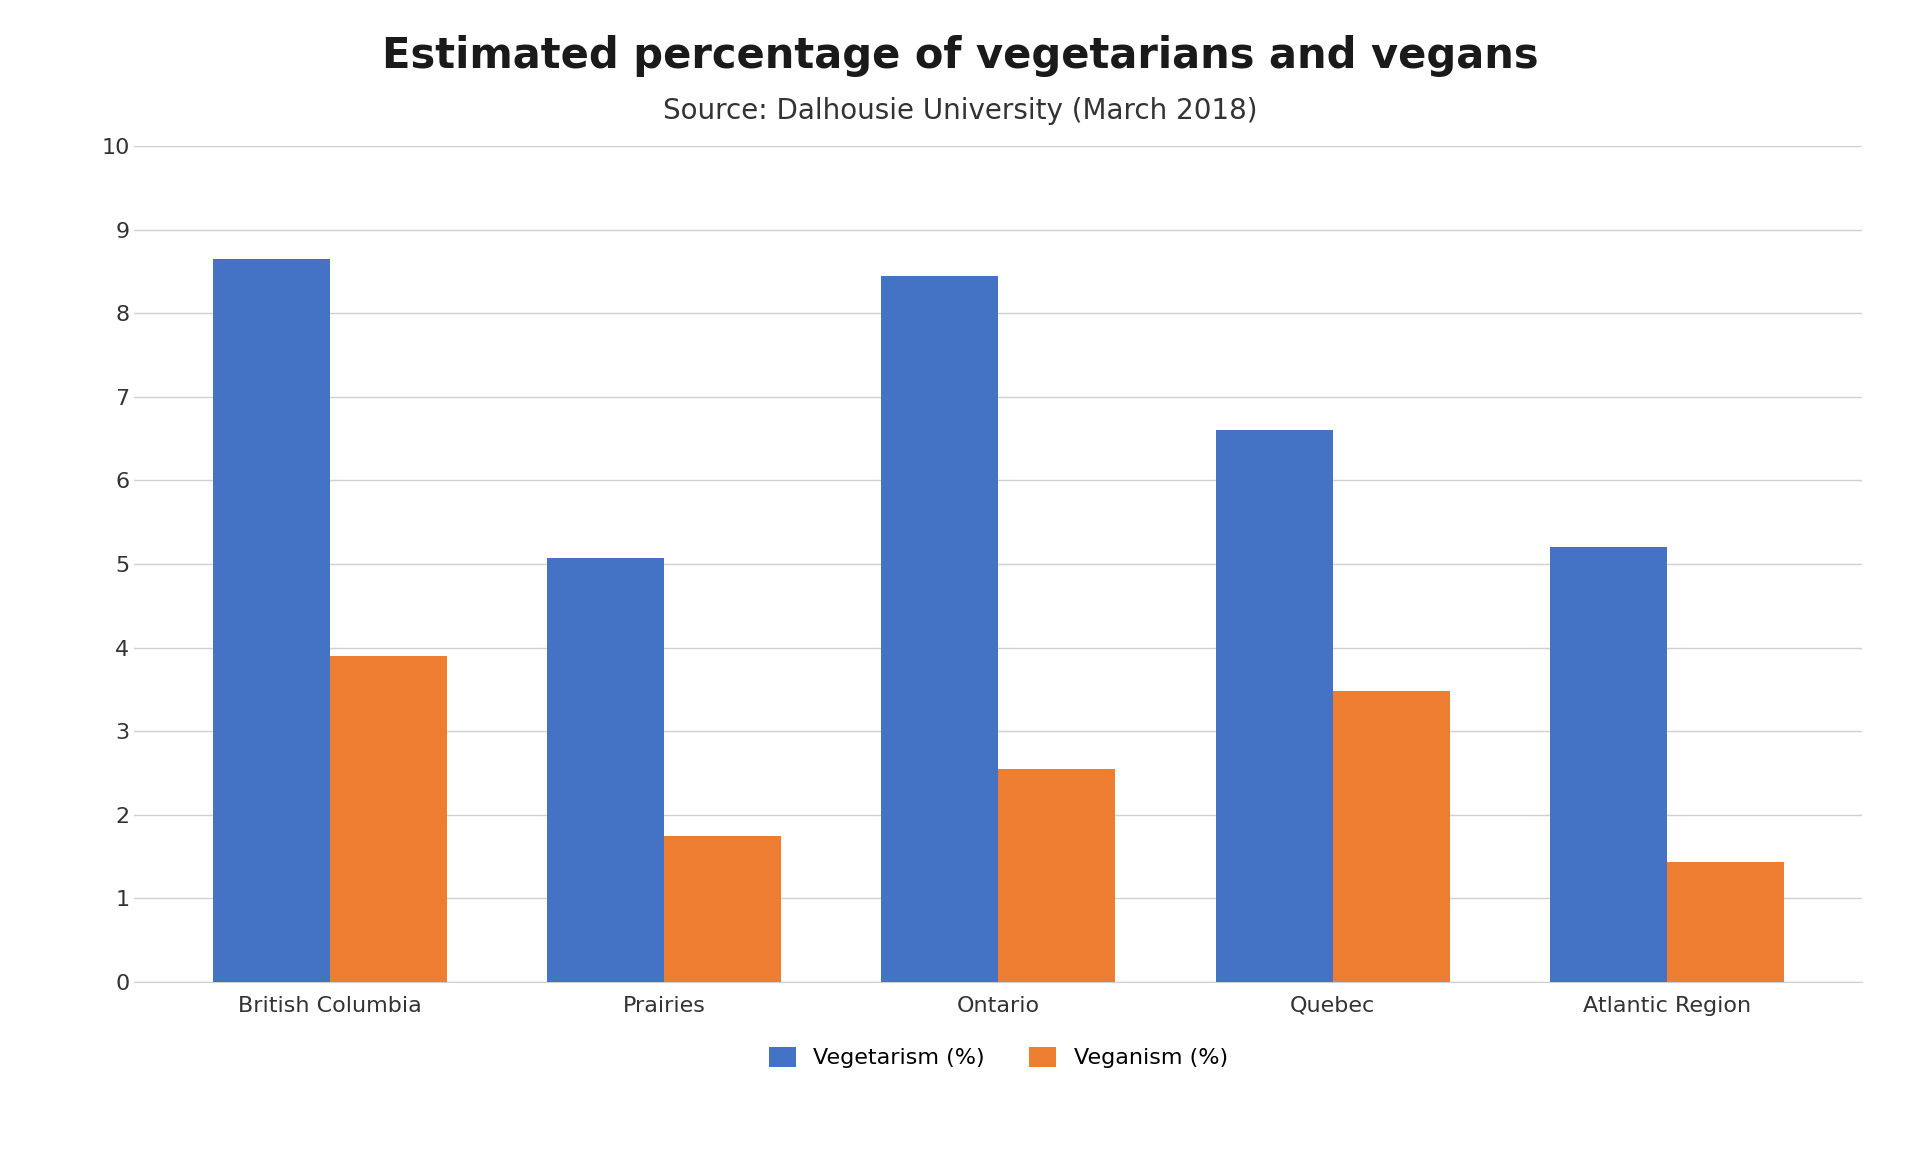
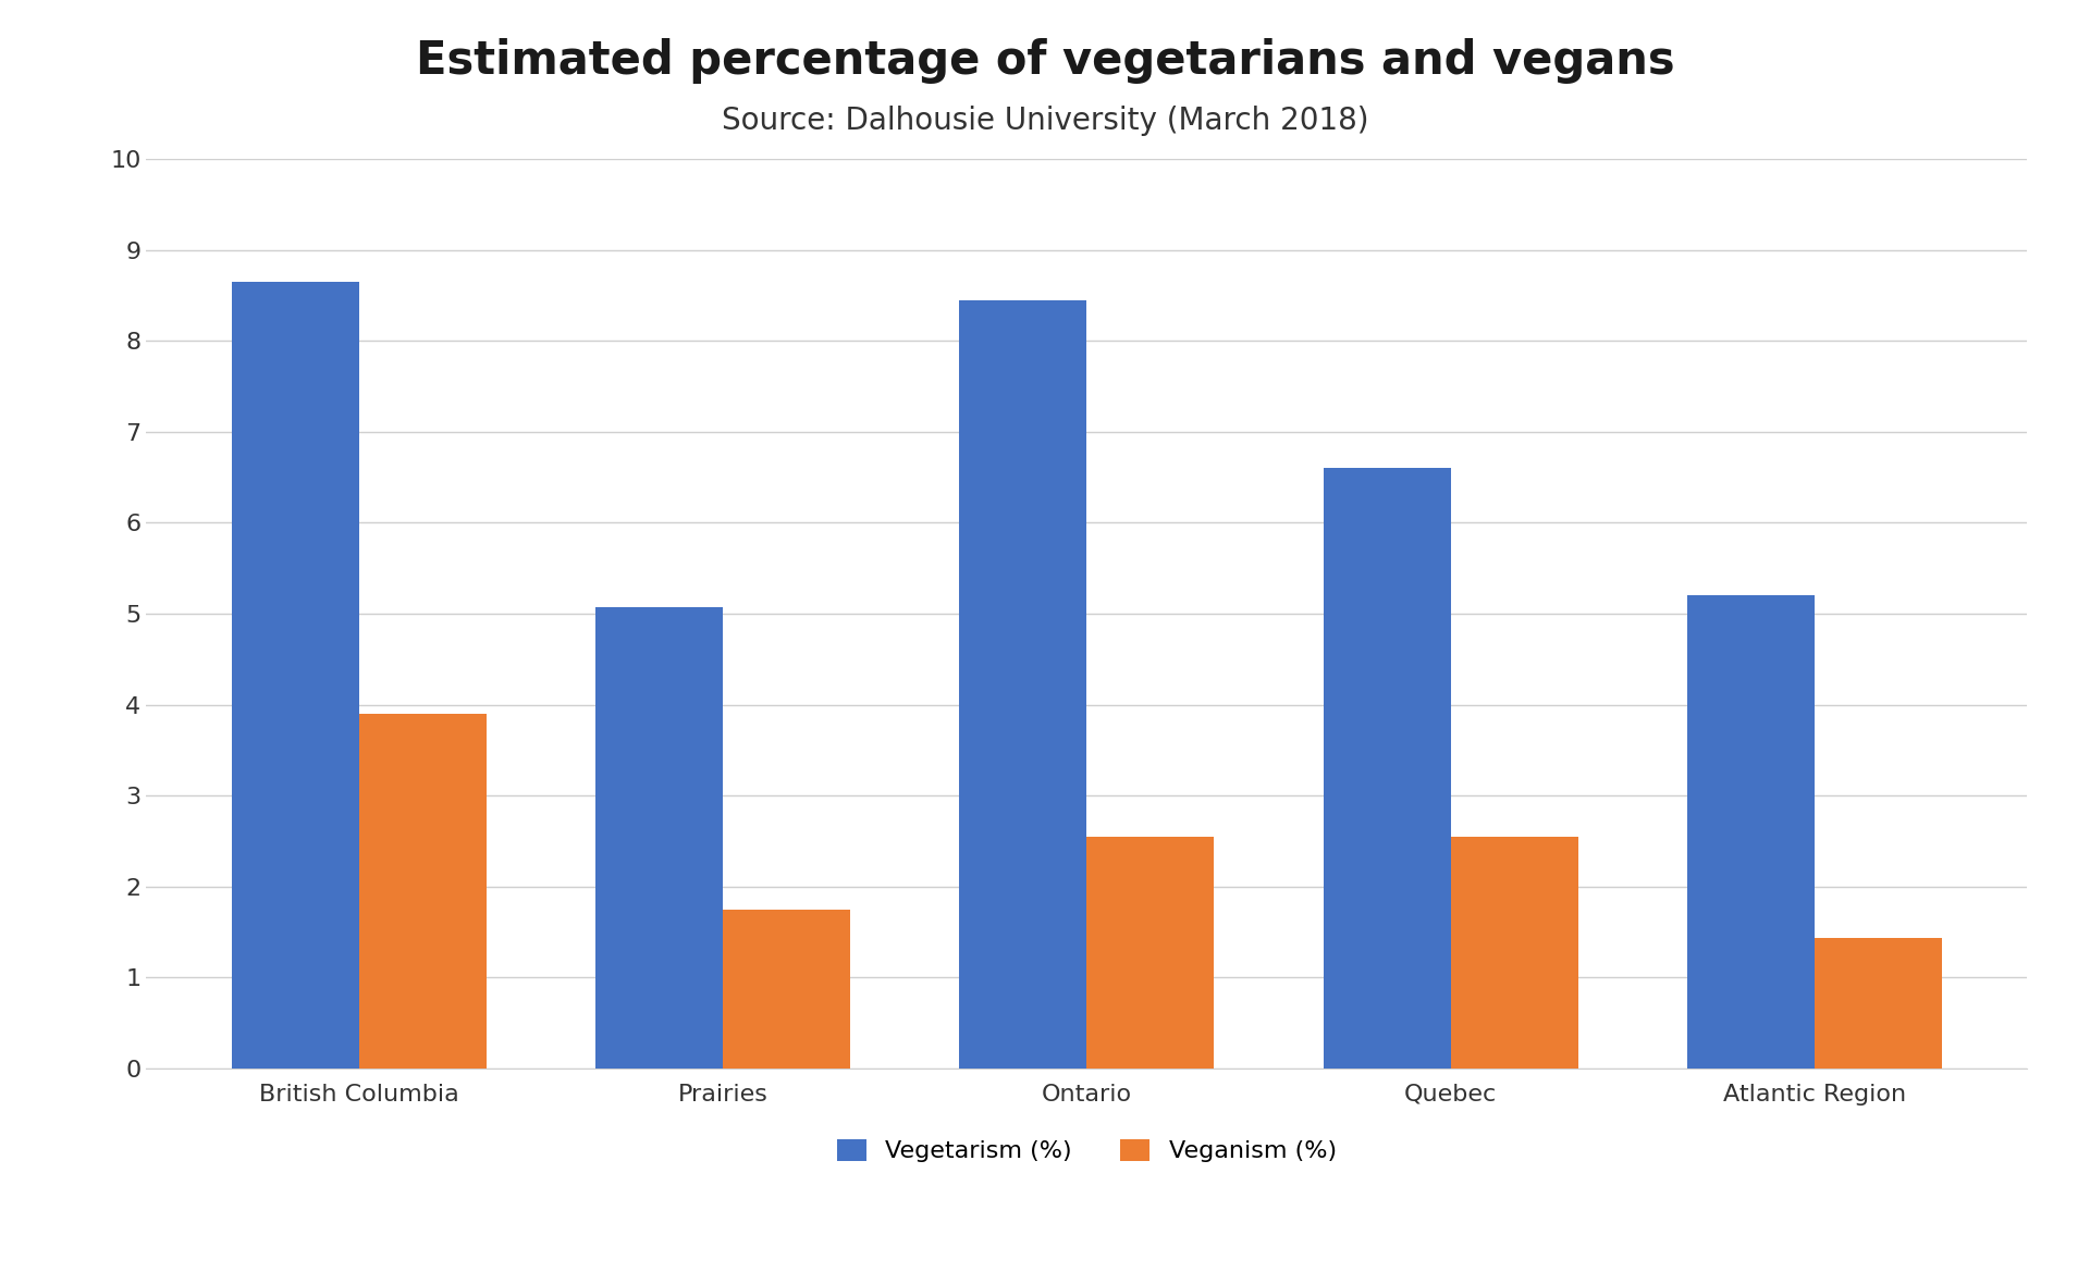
Veganism (%)/Quebec: 3.48 -> 2.55
